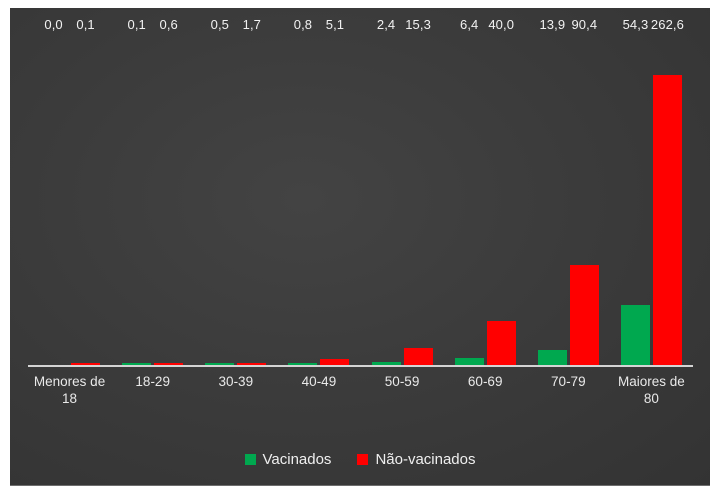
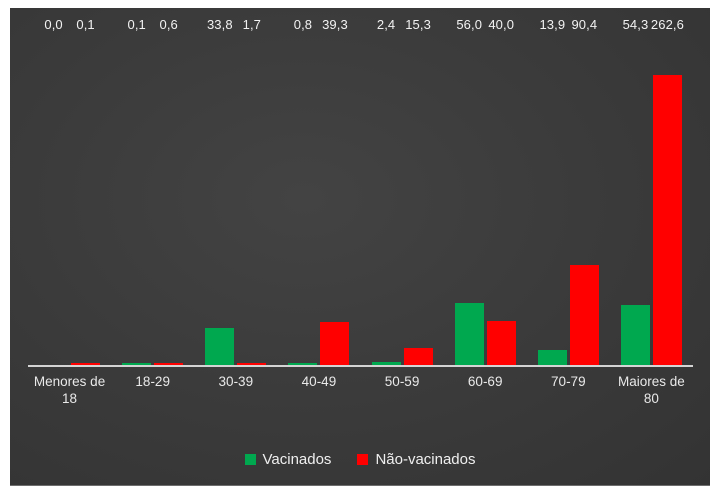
Vacinados/30-39: 0,5 -> 33,8
Não-vacinados/40-49: 5,1 -> 39,3
Vacinados/60-69: 6,4 -> 56,0
